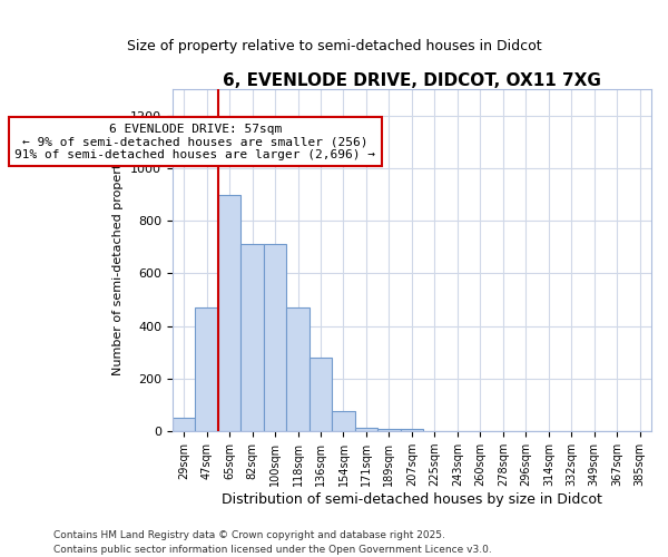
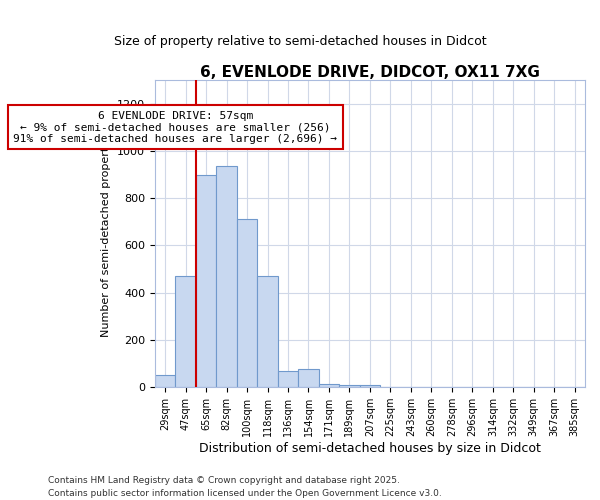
82sqm: 710 -> 935
136sqm: 280 -> 70
